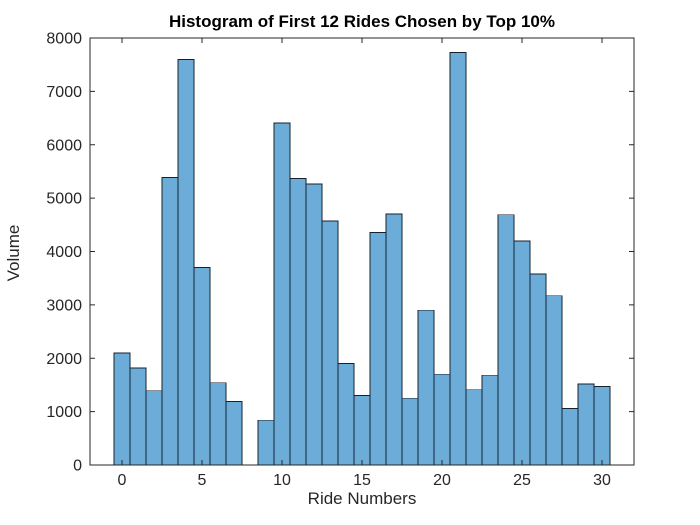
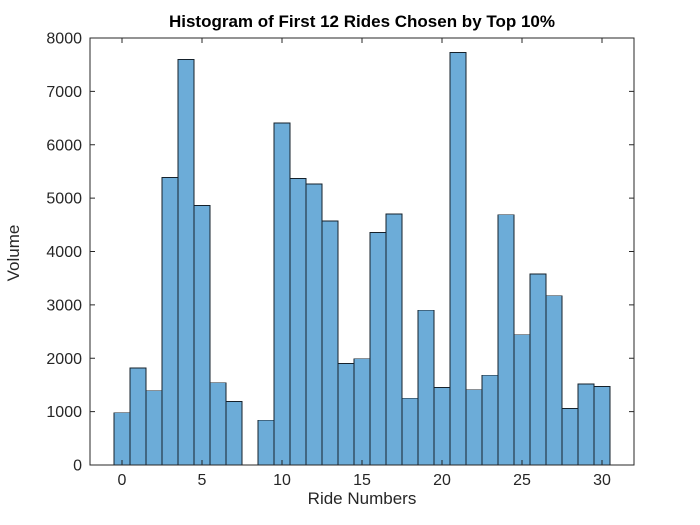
0: 2100 -> 1000
5: 3700 -> 4900
15: 1300 -> 2000
20: 1700 -> 1400
25: 4200 -> 2400
